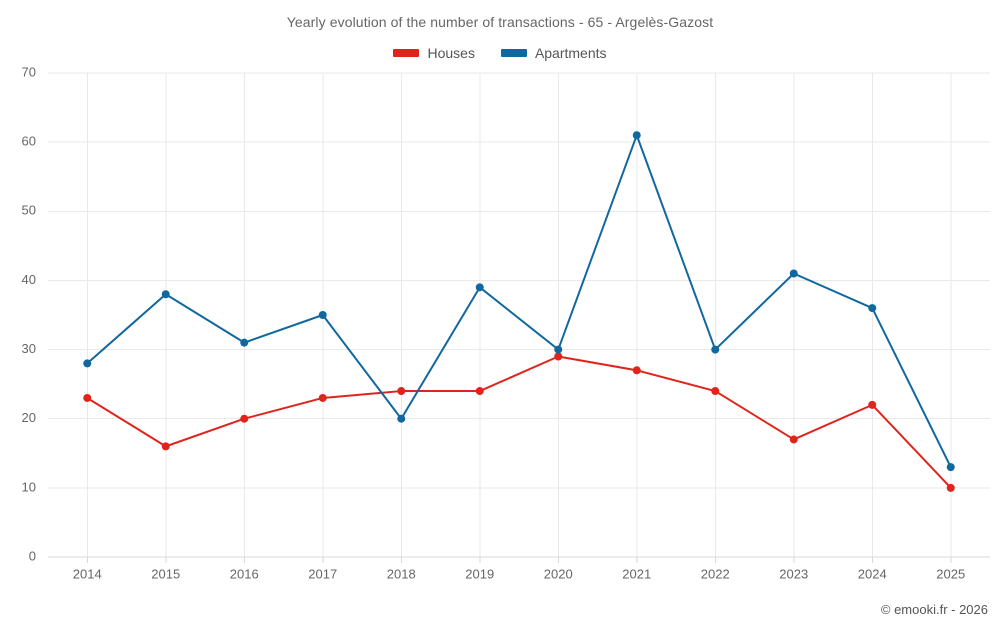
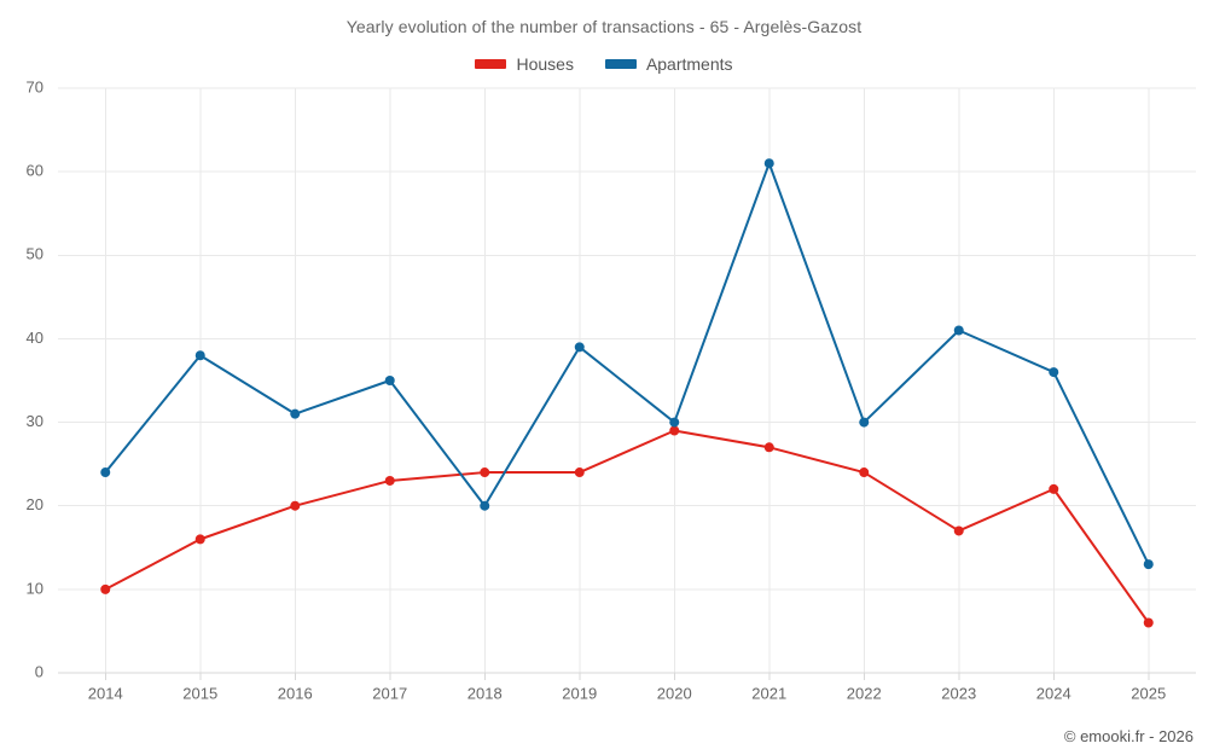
Houses/2014: 23 -> 10
Apartments/2014: 28 -> 24
Houses/2025: 10 -> 6
